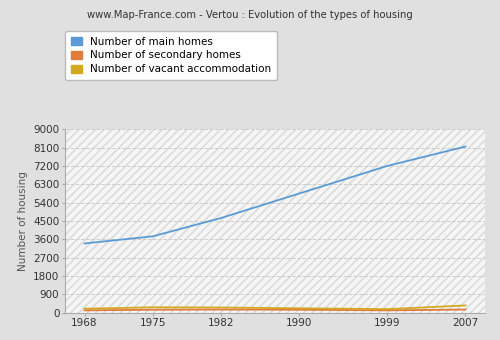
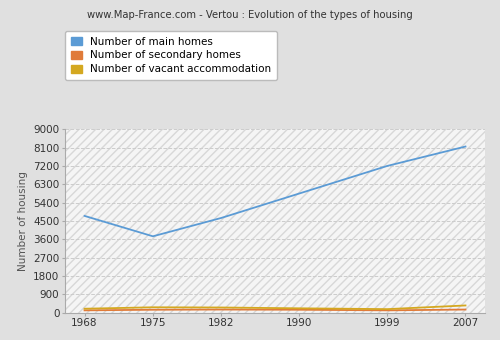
Number of main homes/1968: 3400 -> 4750
